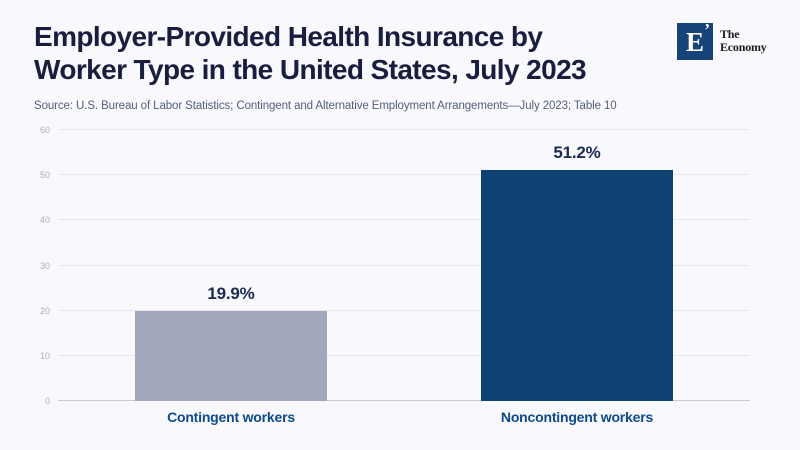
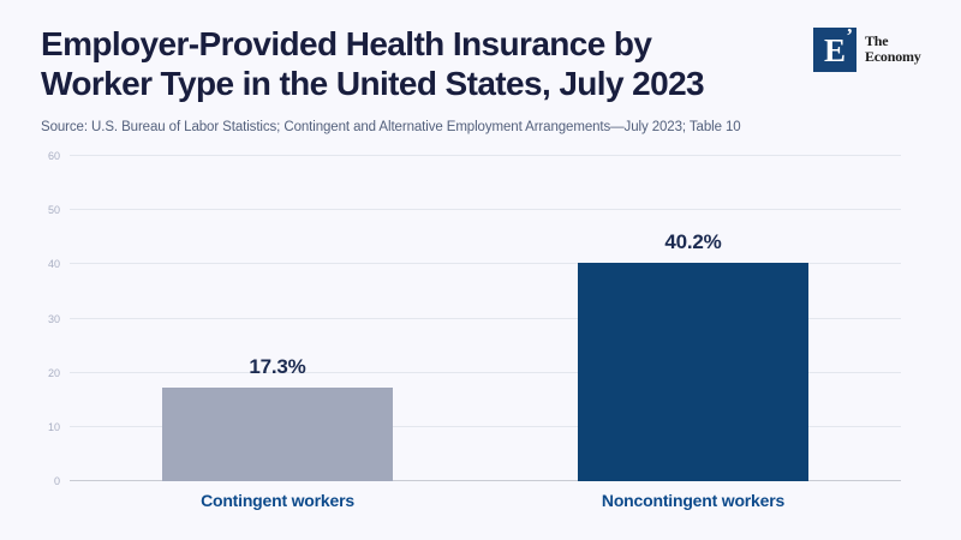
Contingent workers: 19.9% -> 17.3%
Noncontingent workers: 51.2% -> 40.2%
